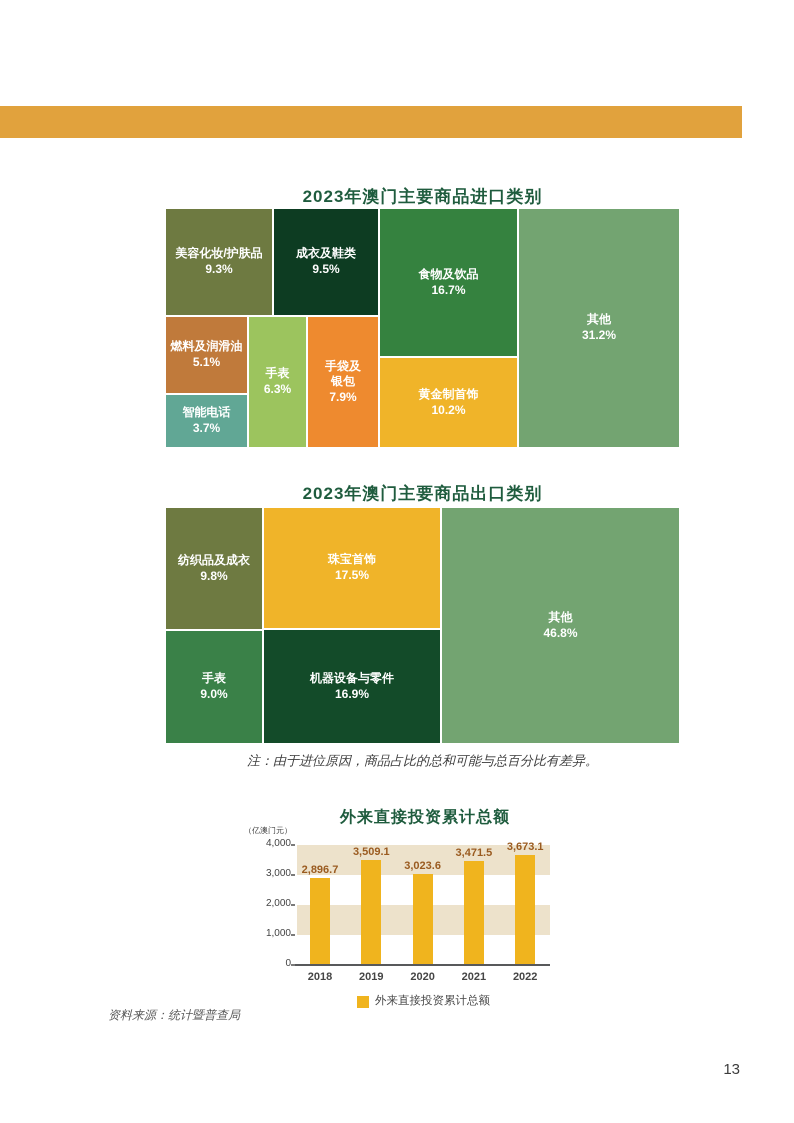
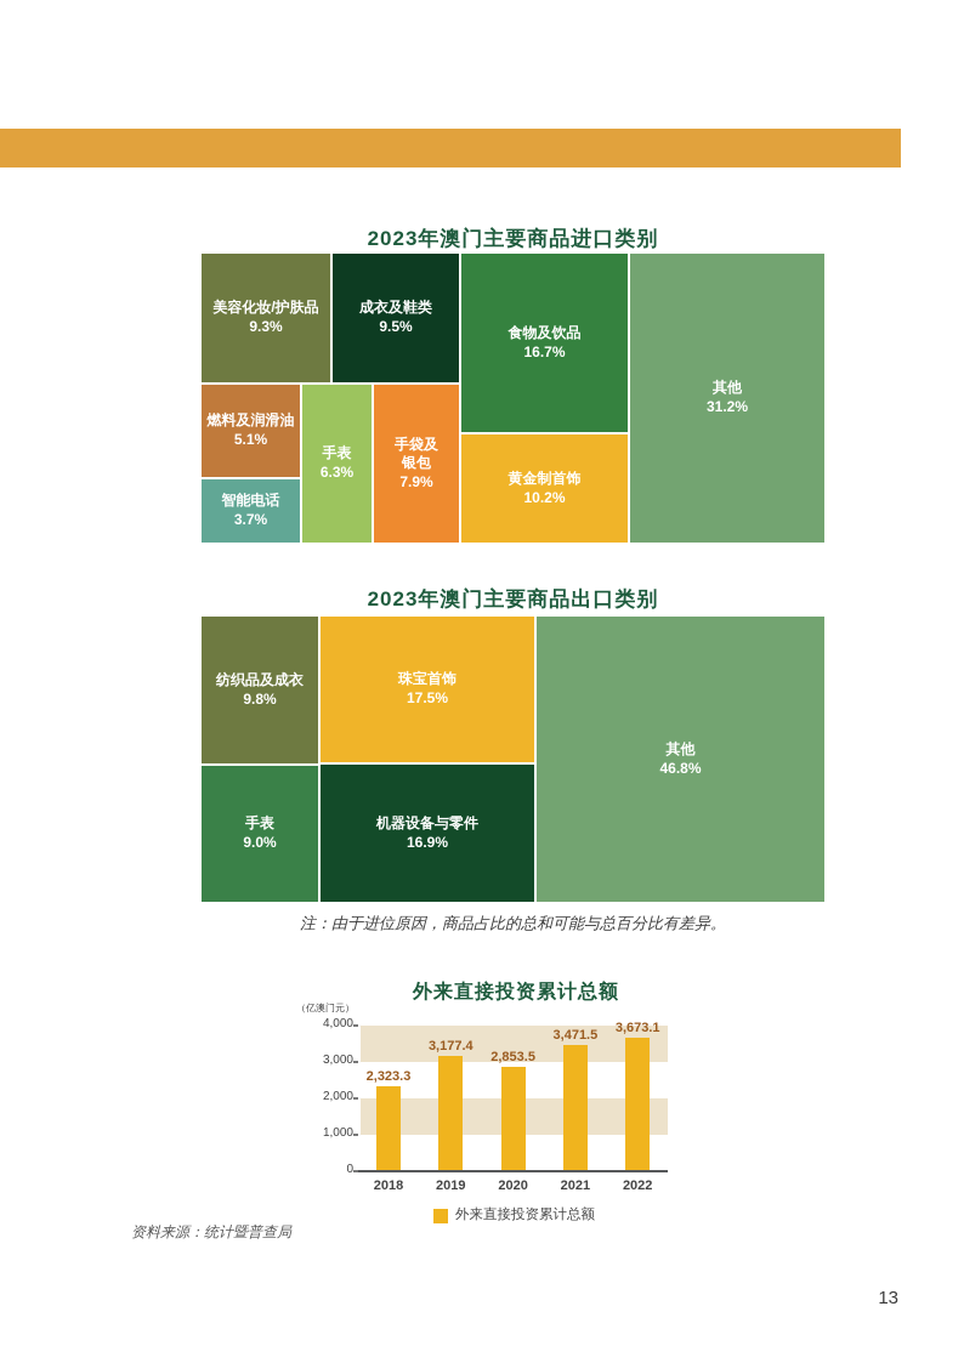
外来直接投资累计总额/2018: 2,896.7 -> 2,323.3
外来直接投资累计总额/2019: 3,509.1 -> 3,177.4
外来直接投资累计总额/2020: 3,023.6 -> 2,853.5
